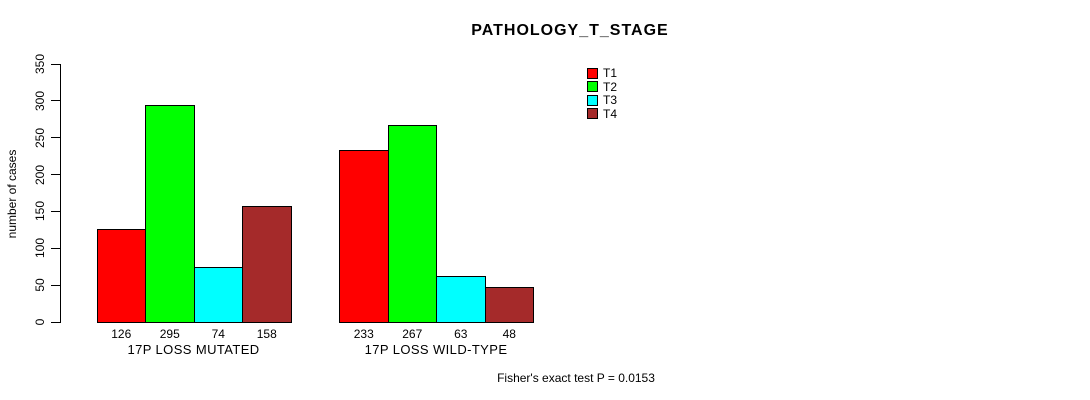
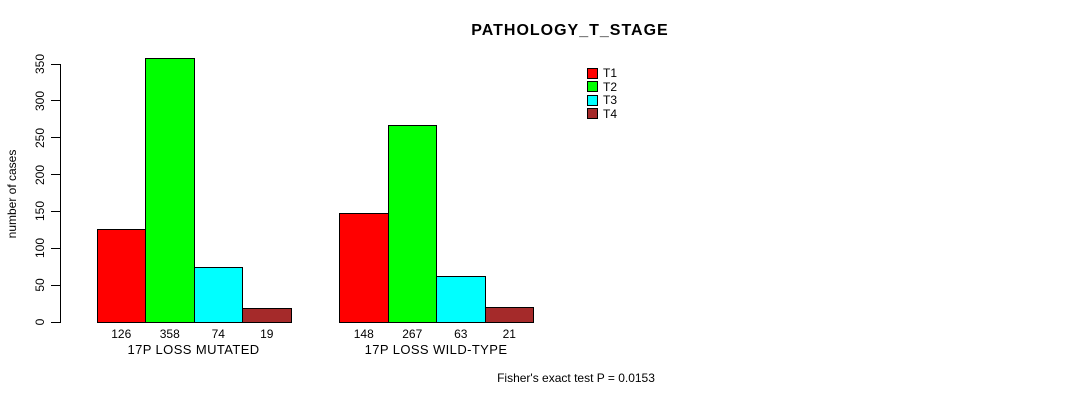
T2/17P LOSS MUTATED: 295 -> 358
T4/17P LOSS MUTATED: 158 -> 19
T1/17P LOSS WILD-TYPE: 233 -> 148
T4/17P LOSS WILD-TYPE: 48 -> 21
